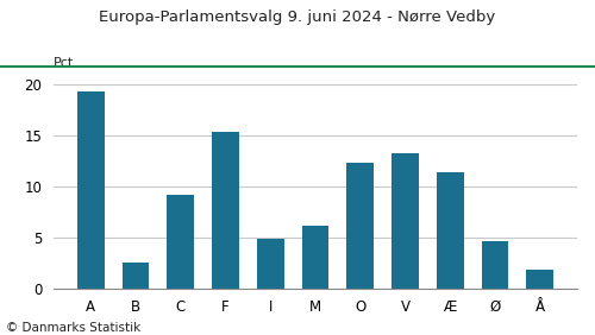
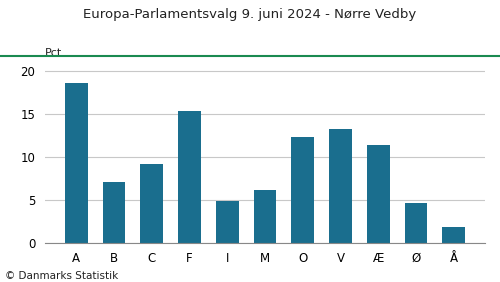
A: 19.3 -> 18.6
B: 2.5 -> 7.0
